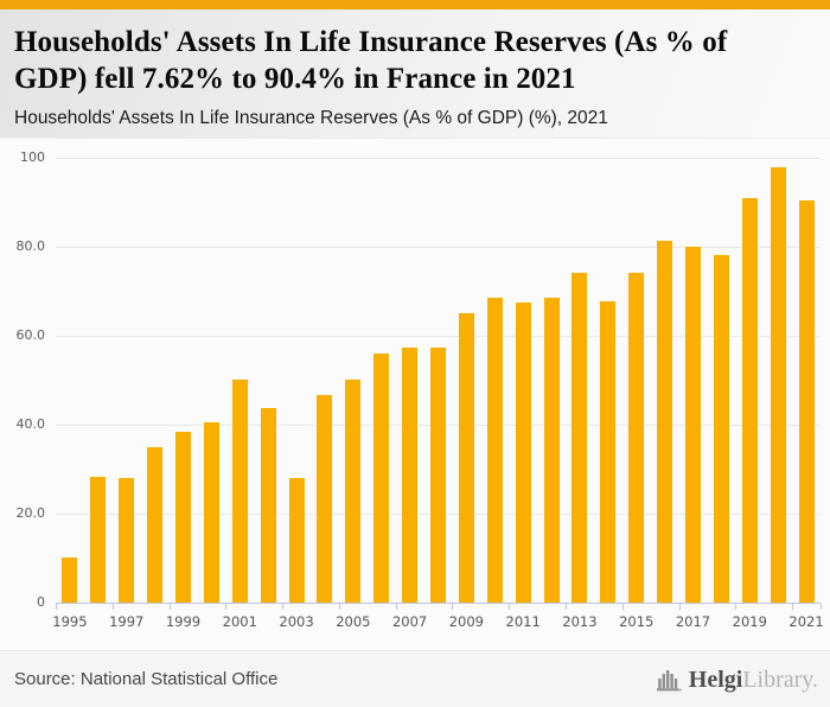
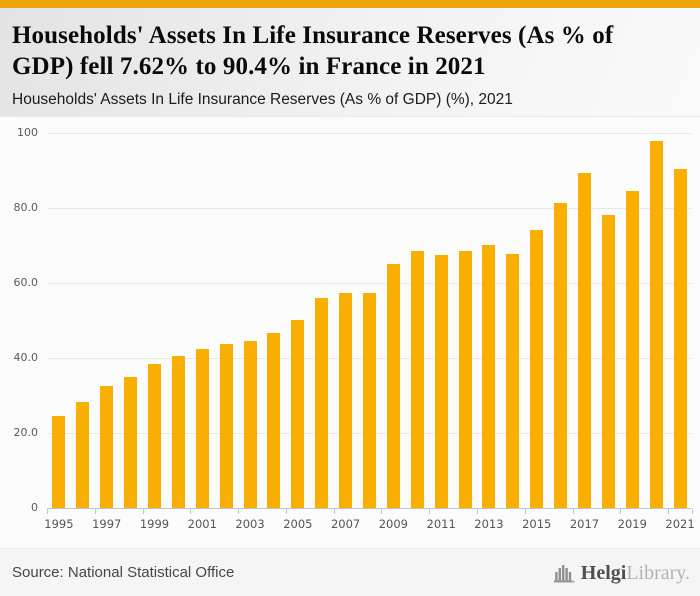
1995: 10 -> 25
1997: 28 -> 32
2001: 50 -> 42
2003: 28 -> 45
2013: 74 -> 70
2017: 80 -> 89
2019: 91 -> 85
